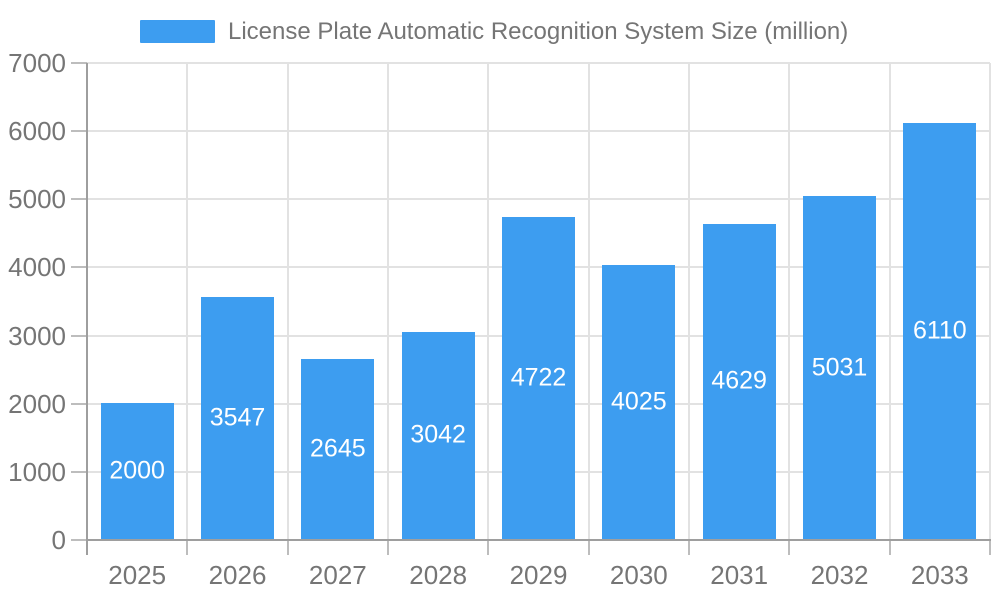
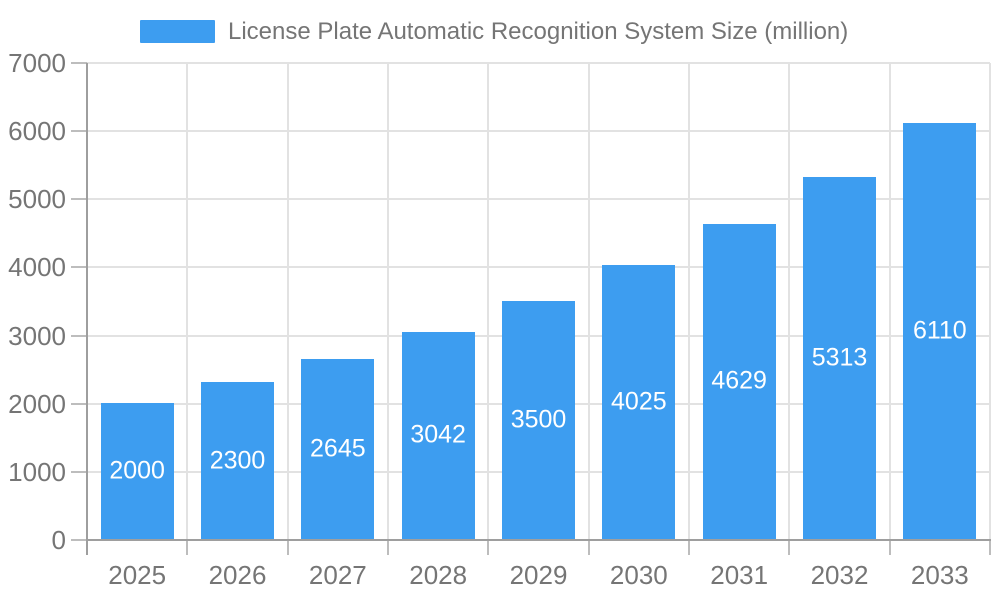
2026: 3547 -> 2300
2029: 4722 -> 3500
2032: 5031 -> 5313
